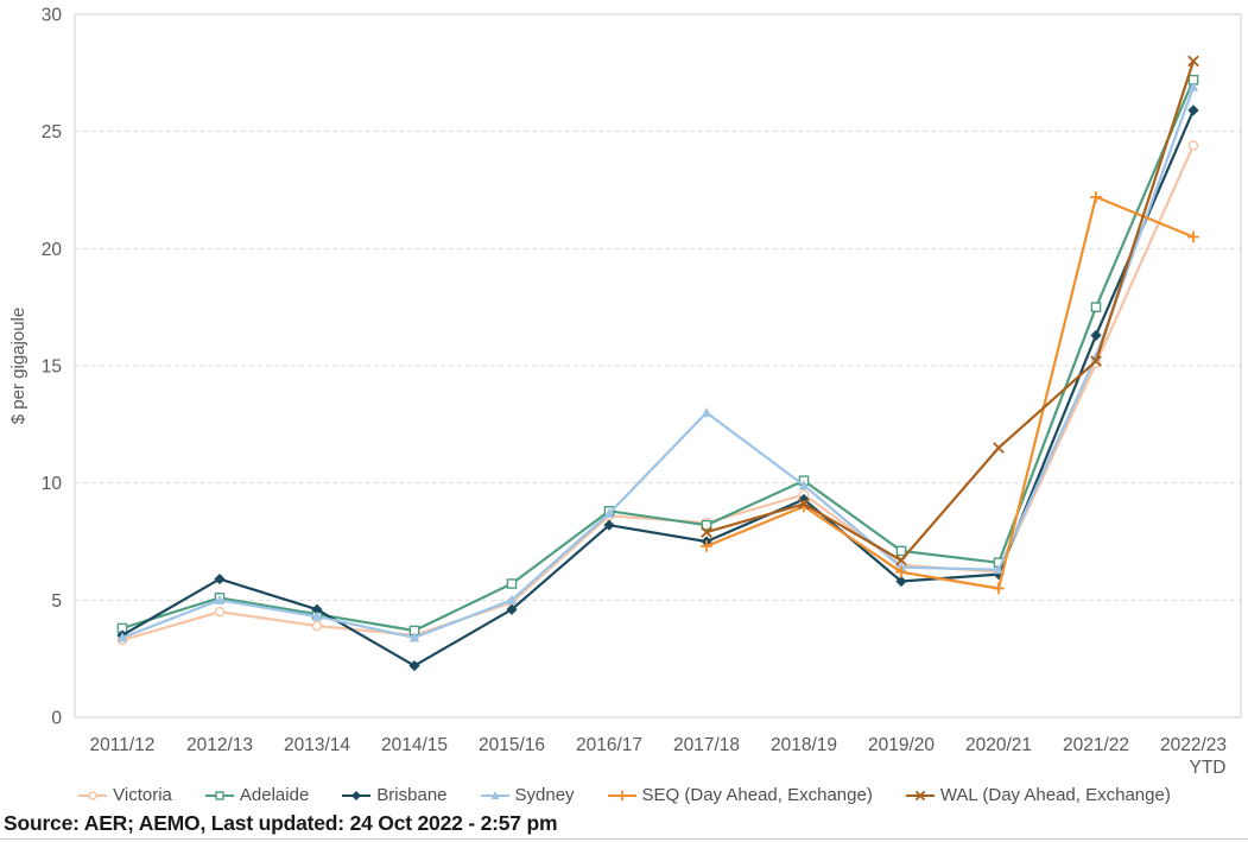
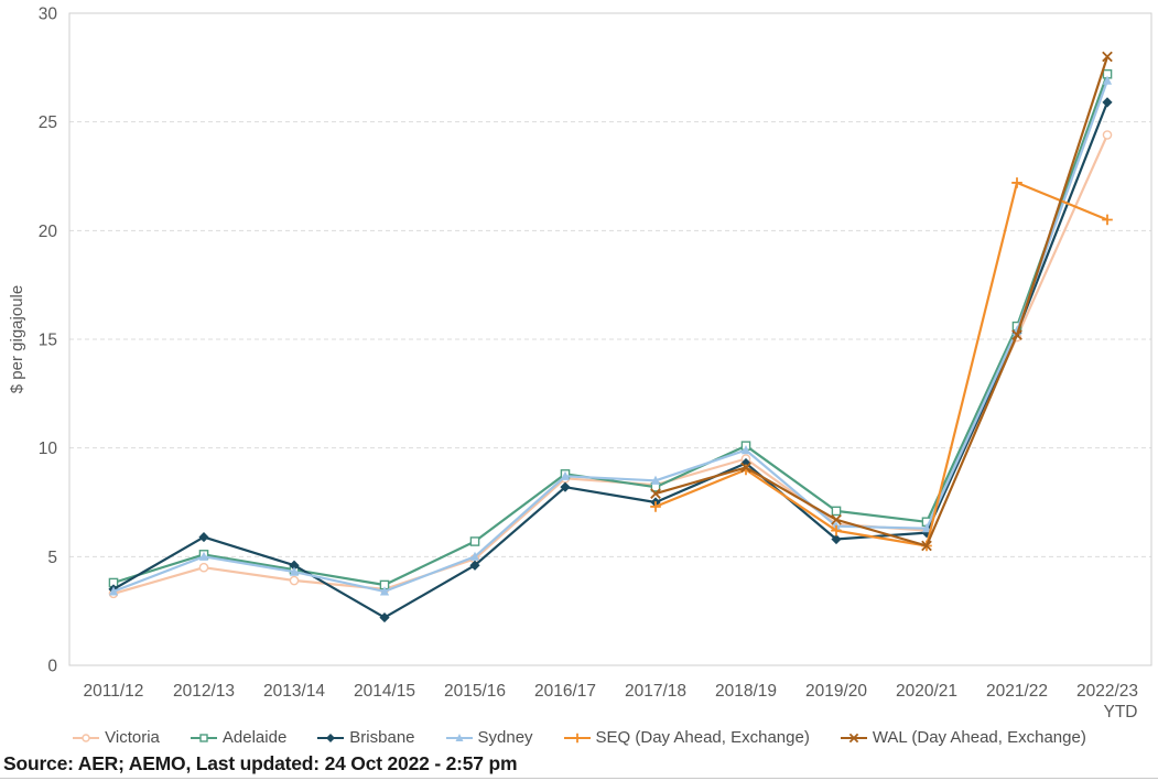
Sydney/2017/18: 13.0 -> 8.5
WAL (Day Ahead, Exchange)/2020/21: 11.5 -> 5.5
Adelaide/2021/22: 17.5 -> 15.6
Brisbane/2021/22: 16.3 -> 15.3
